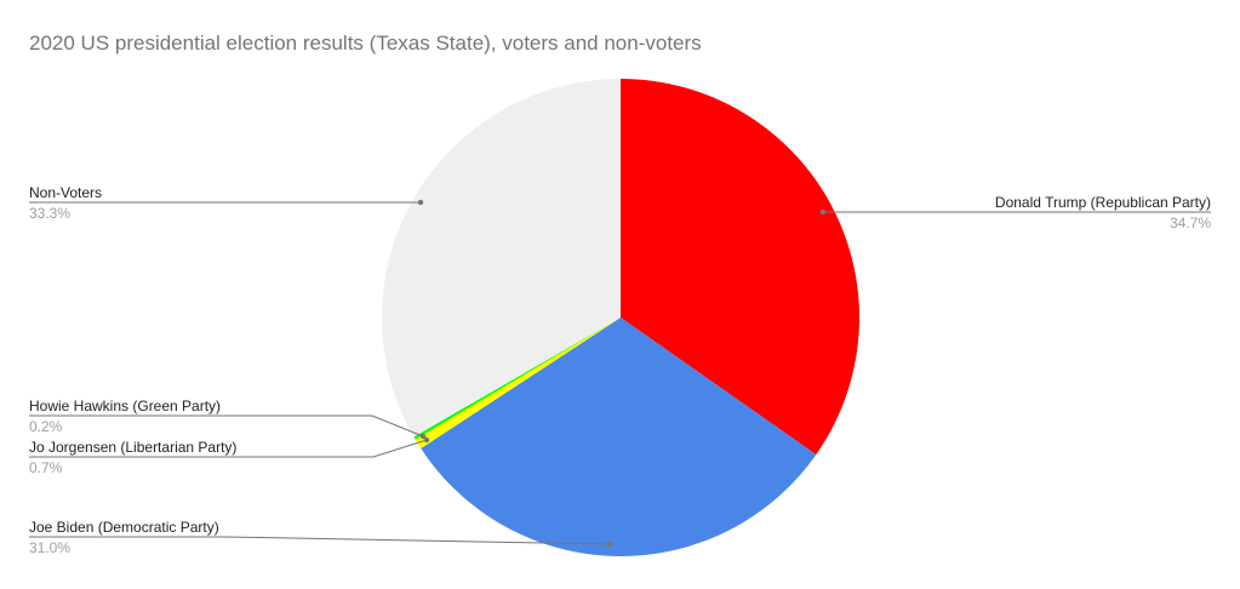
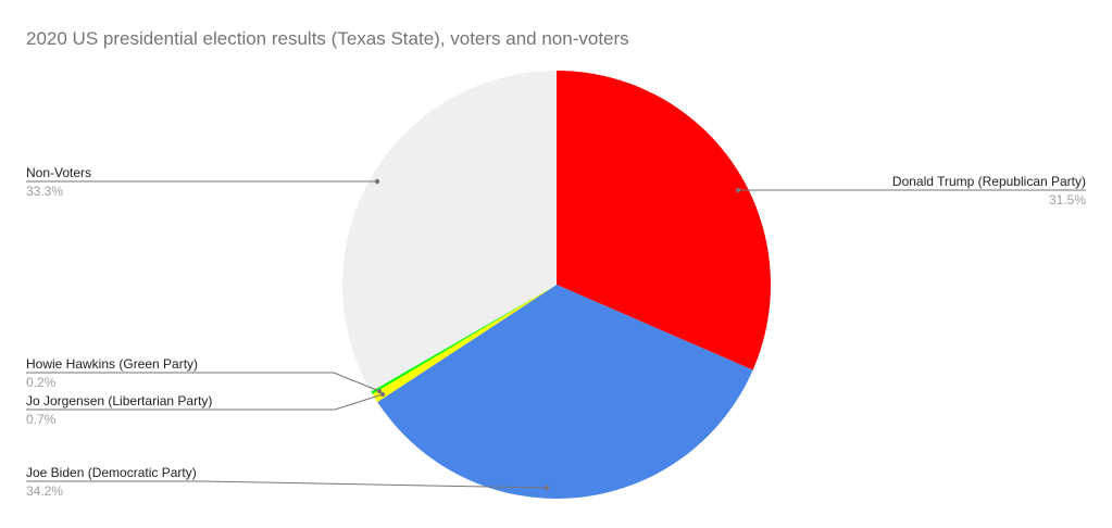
Donald Trump (Republican Party): 34.7% -> 31.5%
Joe Biden (Democratic Party): 31.0% -> 34.2%
